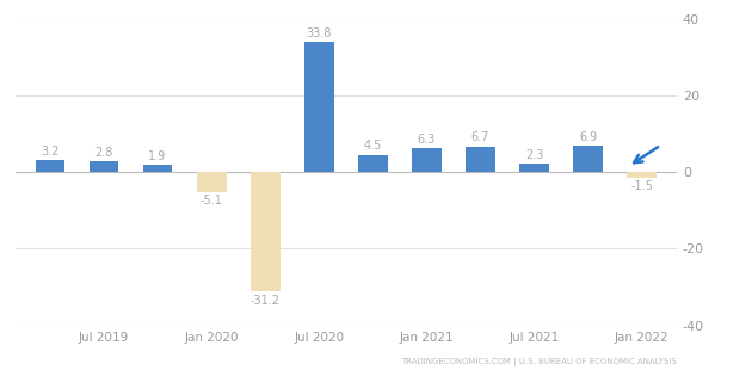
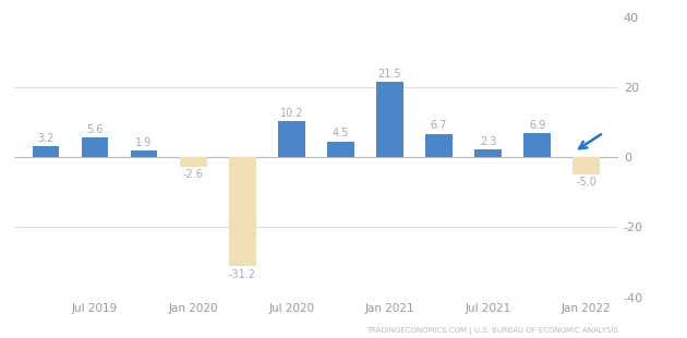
Jul 2019: 2.8 -> 5.6
Jan 2020: -5.1 -> -2.6
Jul 2020: 33.8 -> 10.2
Jan 2021: 6.3 -> 21.5
Jan 2022: -1.5 -> -5.0
